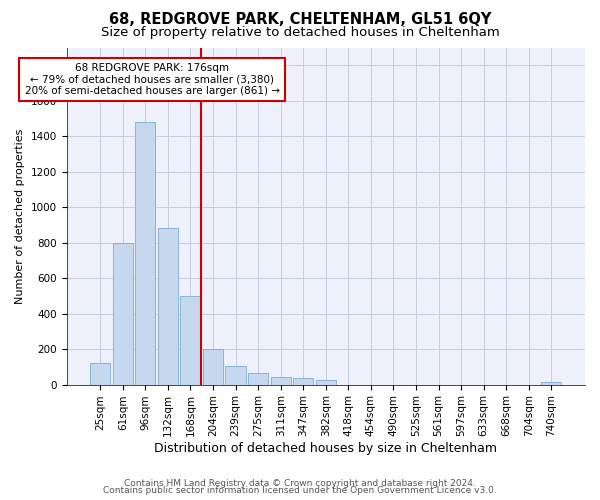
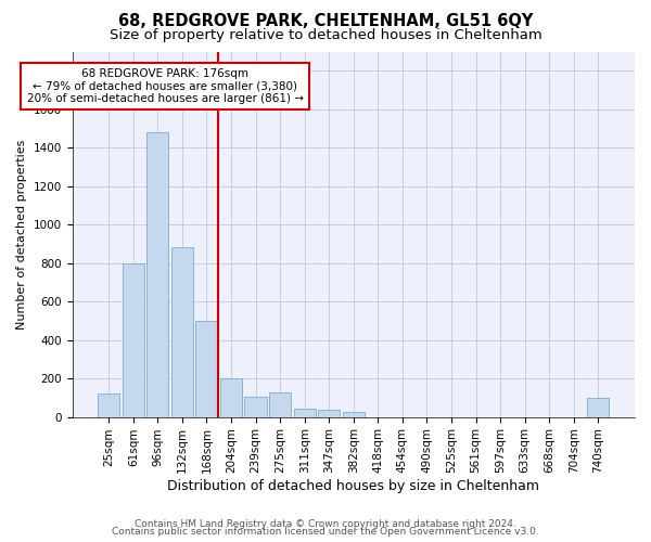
275sqm: 60 -> 130
740sqm: 20 -> 100
